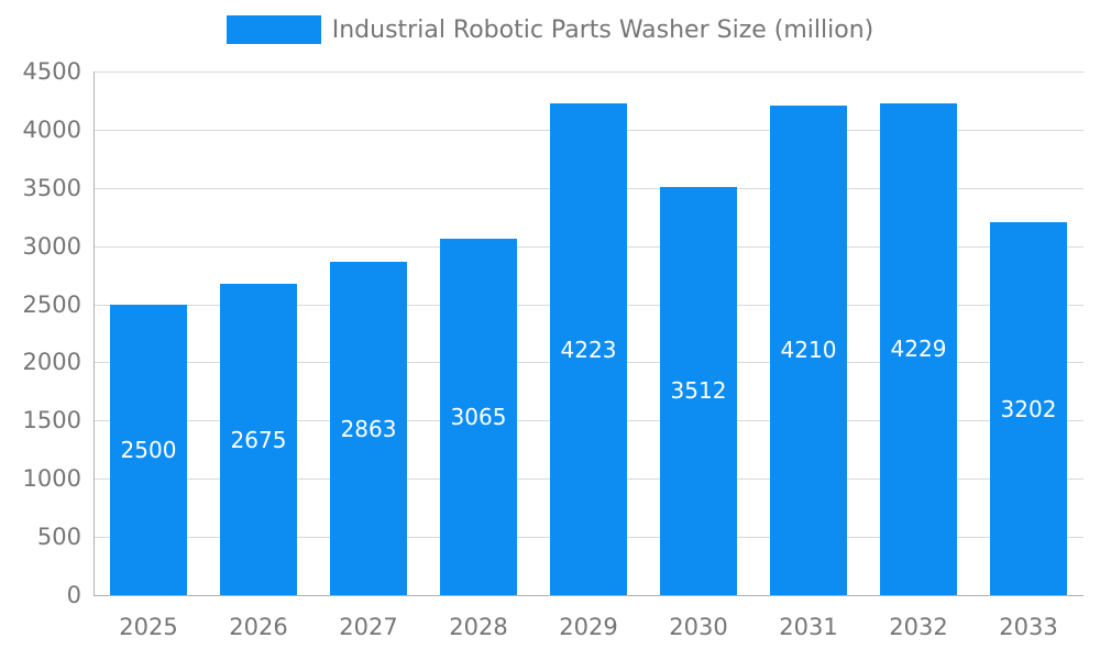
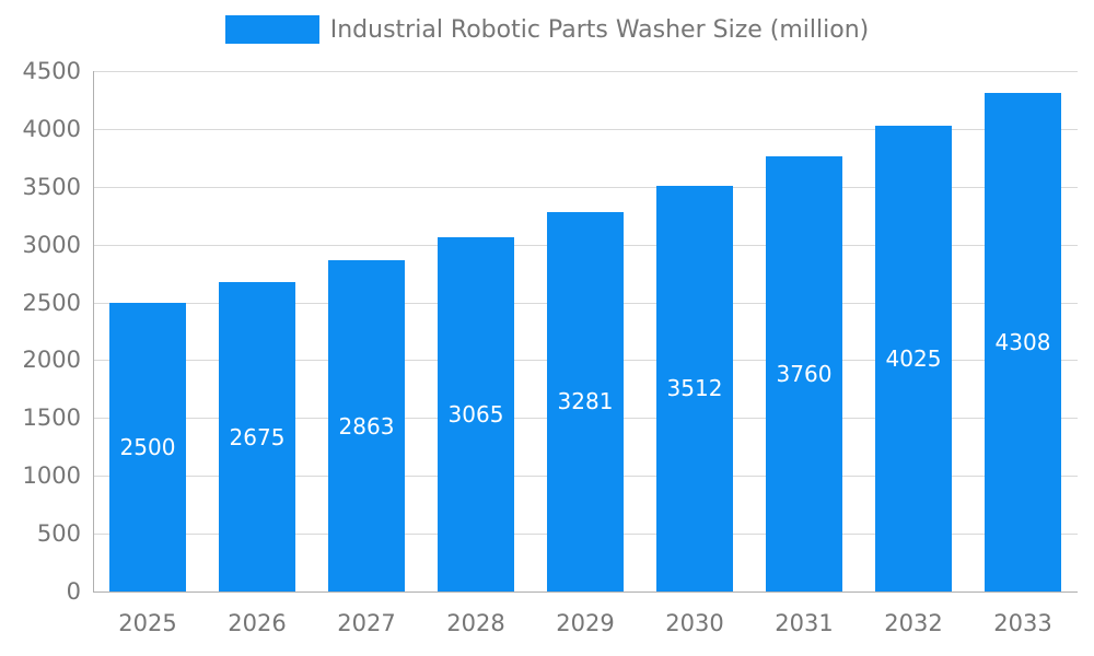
2029: 4223 -> 3281
2031: 4210 -> 3760
2032: 4229 -> 4025
2033: 3202 -> 4308
